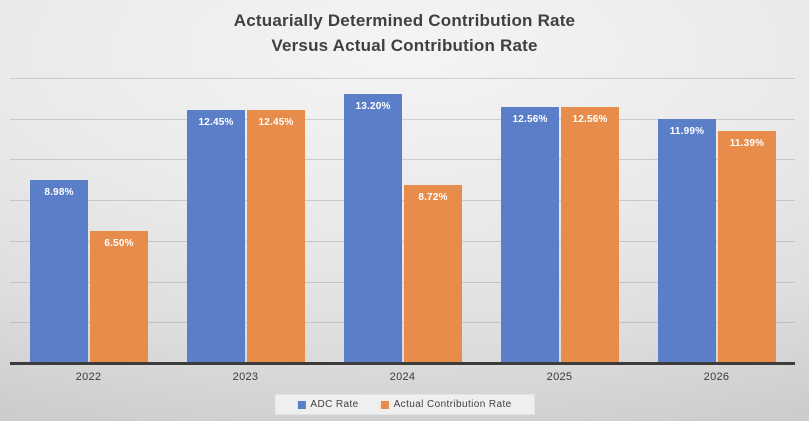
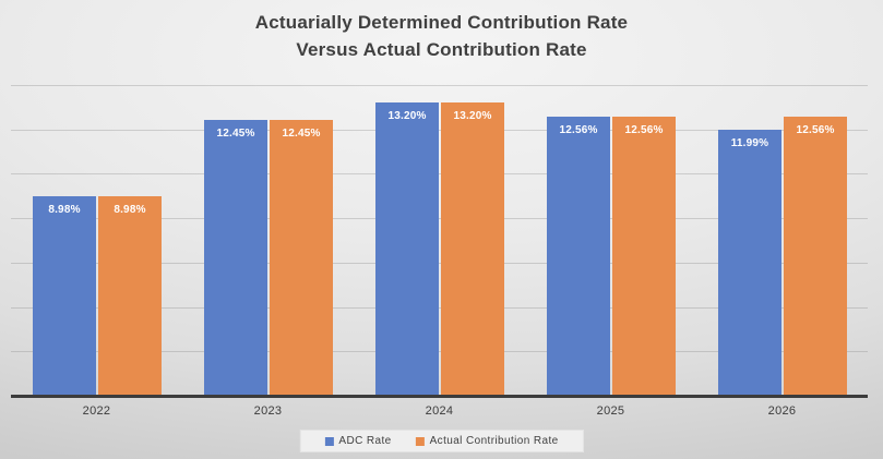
Actual Contribution Rate/2022: 6.50% -> 8.98%
Actual Contribution Rate/2024: 8.72% -> 13.20%
Actual Contribution Rate/2026: 11.39% -> 12.56%
